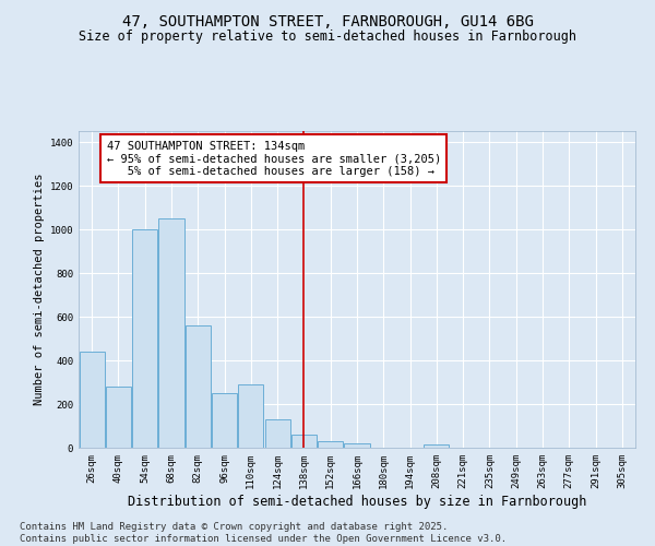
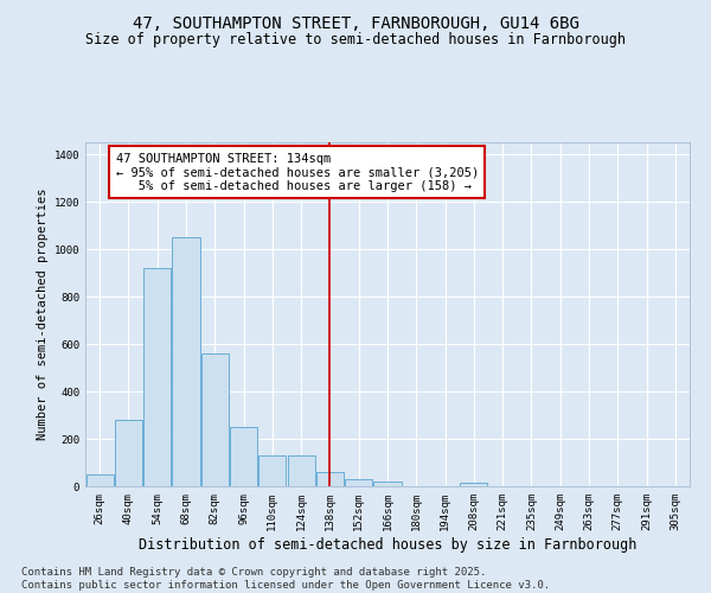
26sqm: 440 -> 50
54sqm: 1000 -> 920
110sqm: 290 -> 130
